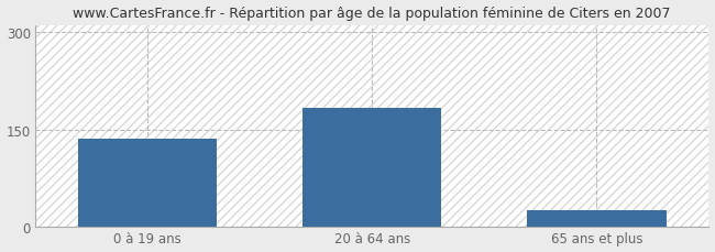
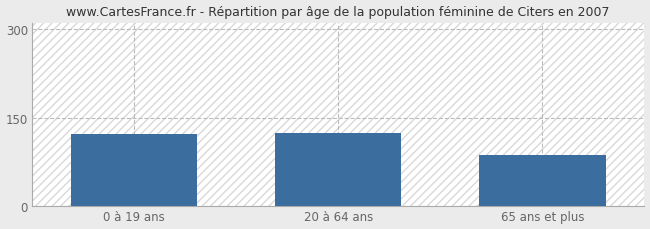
0 à 19 ans: 135 -> 122
20 à 64 ans: 183 -> 124
65 ans et plus: 25 -> 86
